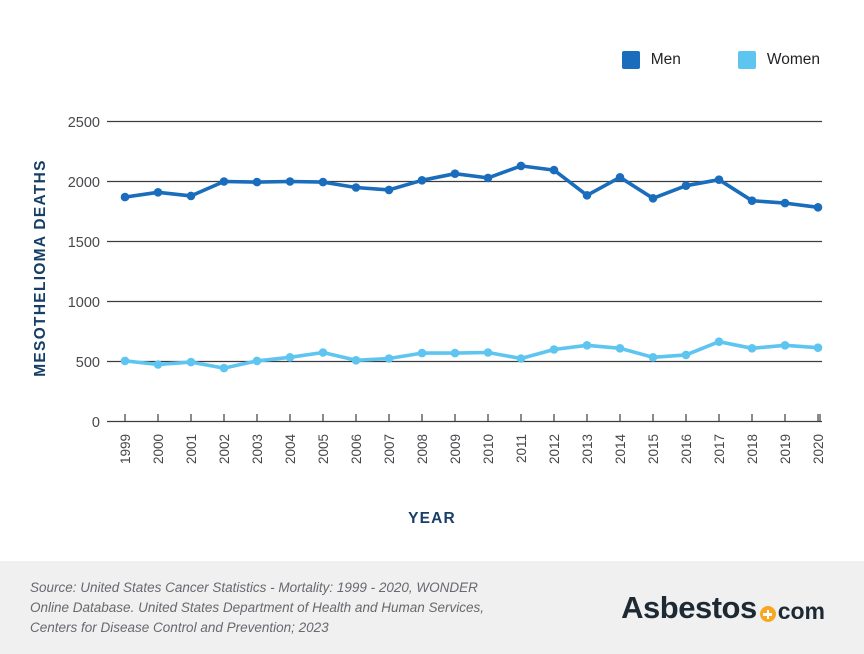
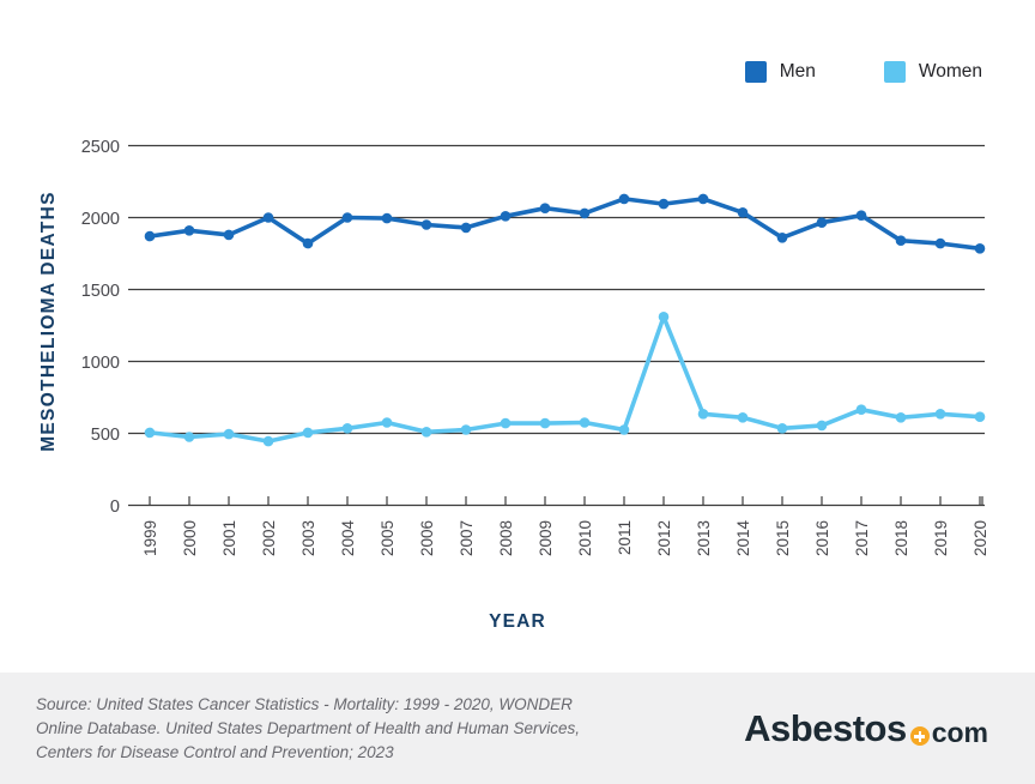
Men/2003: 2000 -> 1820
Women/2012: 600 -> 1310
Men/2013: 1880 -> 2130
